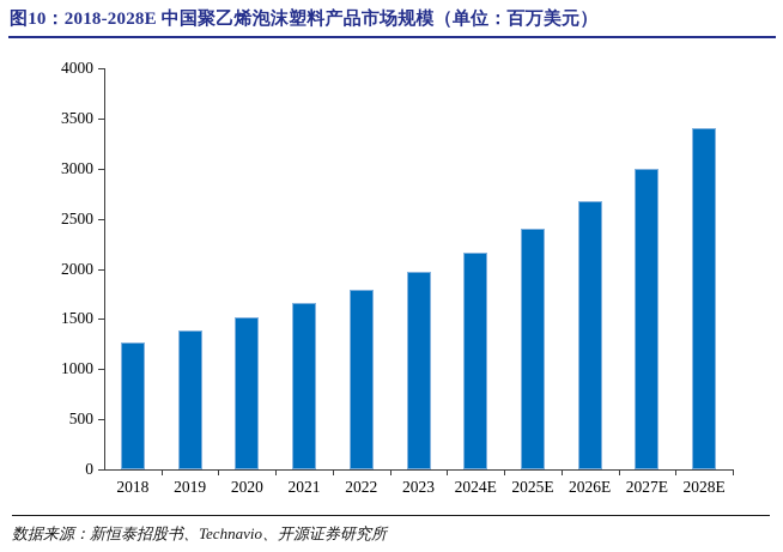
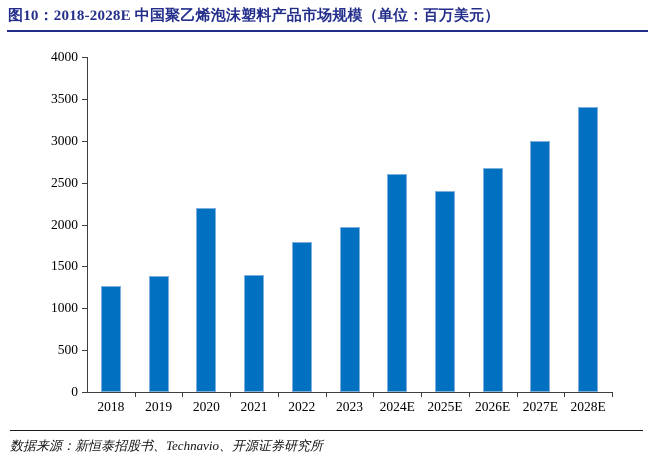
2020: 1500 -> 2200
2021: 1700 -> 1400
2024E: 2200 -> 2600
